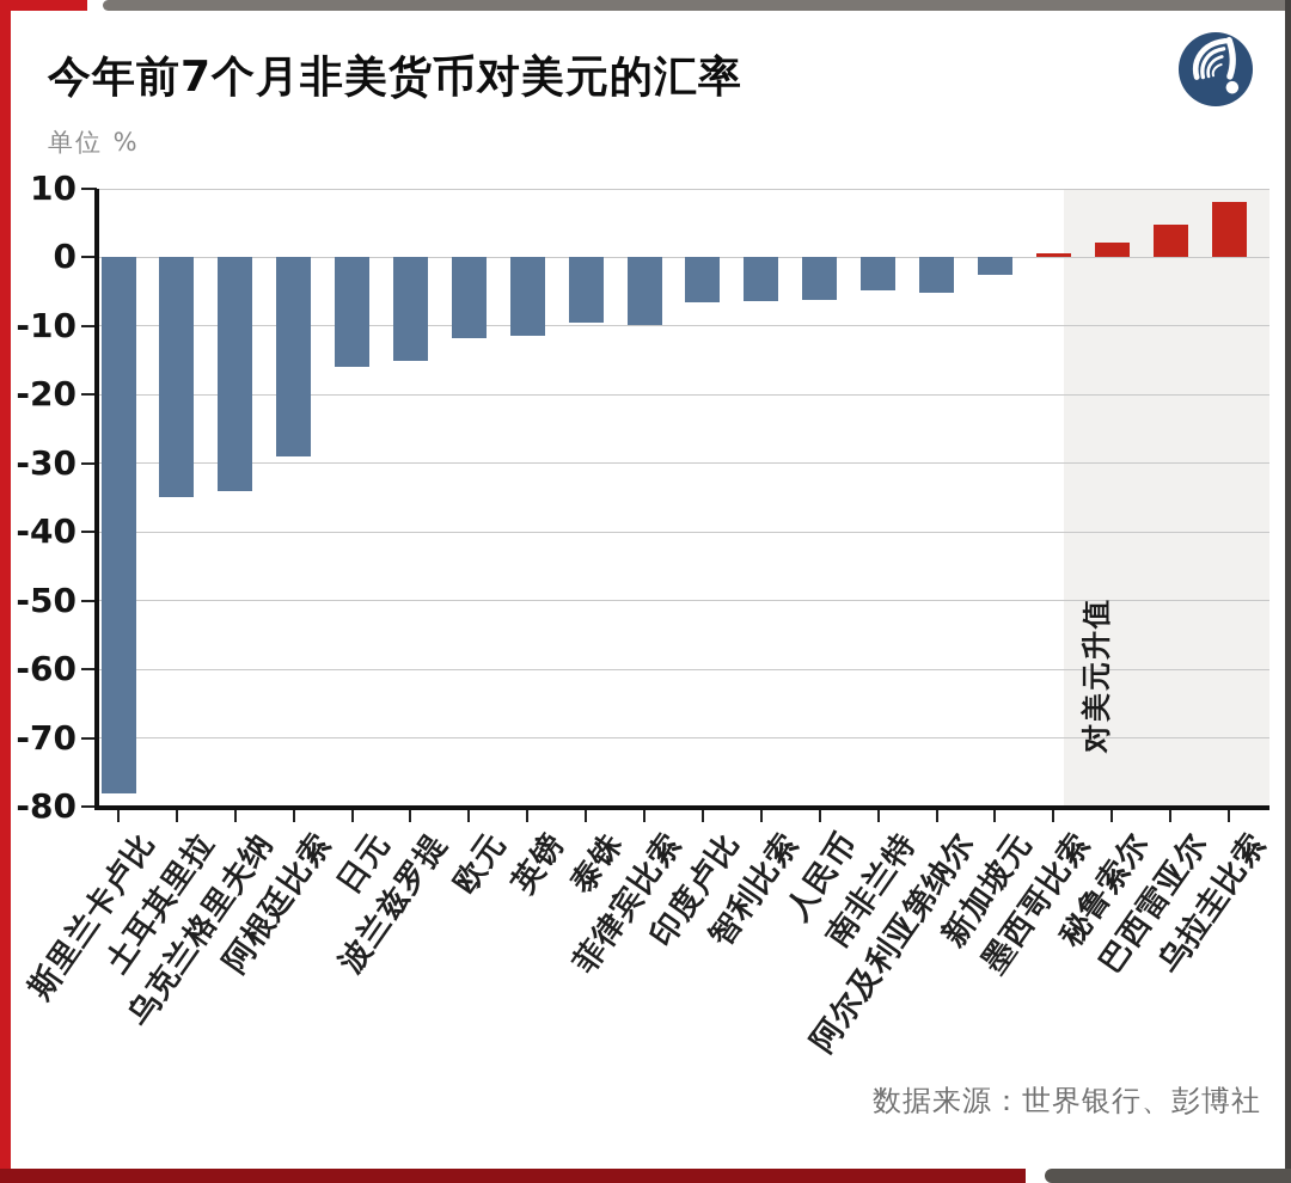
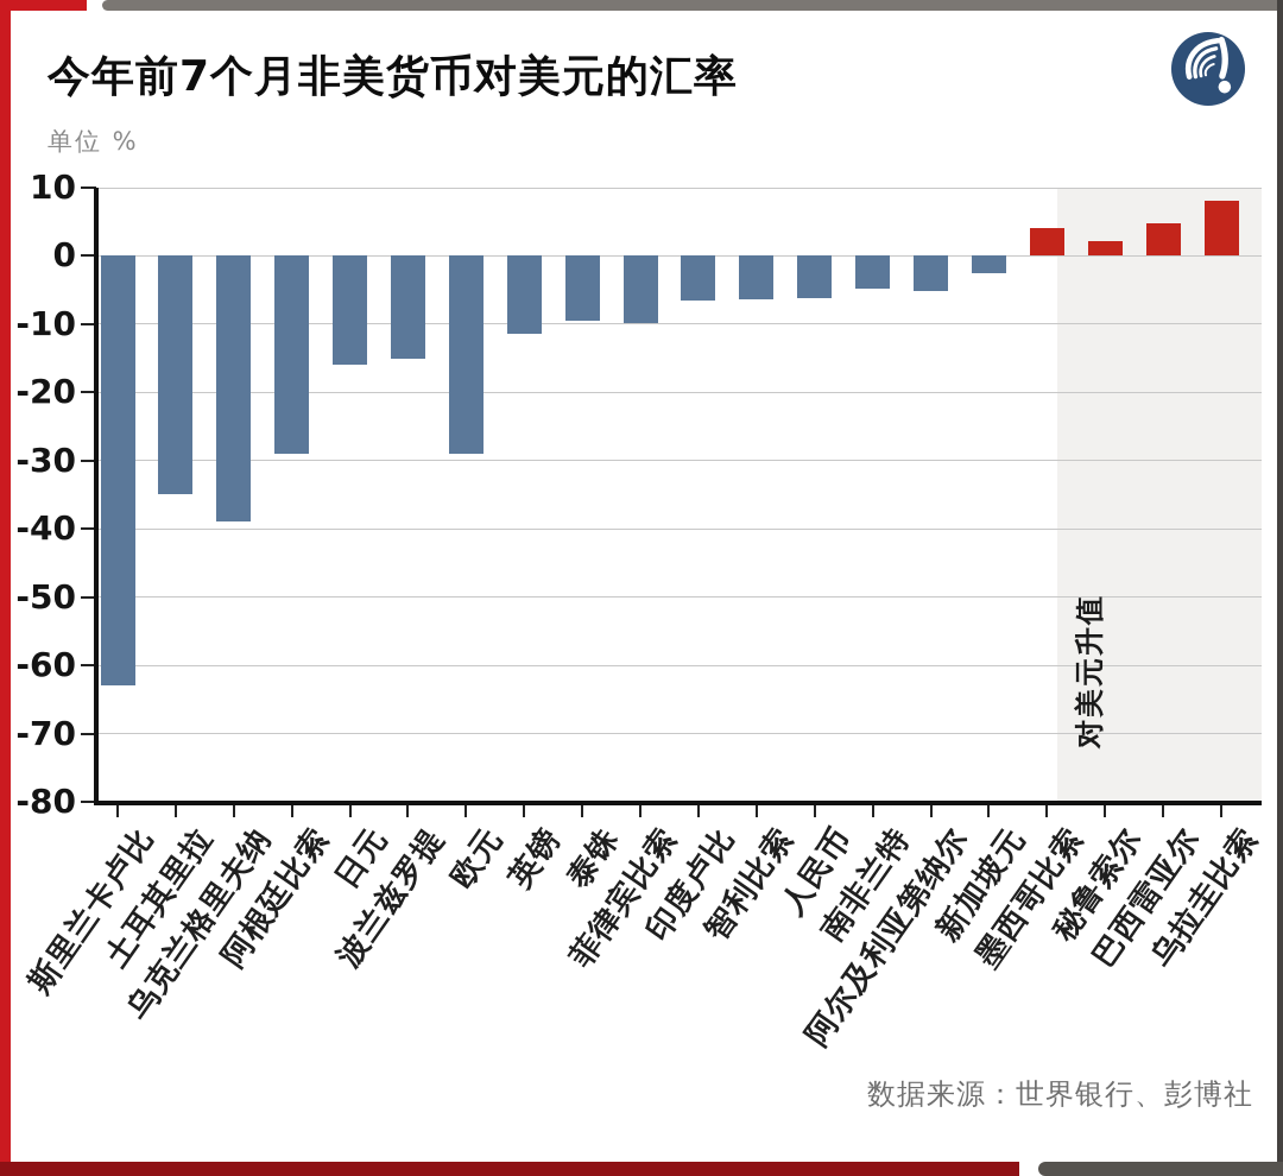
斯里兰卡卢比: -78 -> -63
乌克兰格里夫纳: -34 -> -39
欧元: -12 -> -29
墨西哥比索: 1 -> 4
